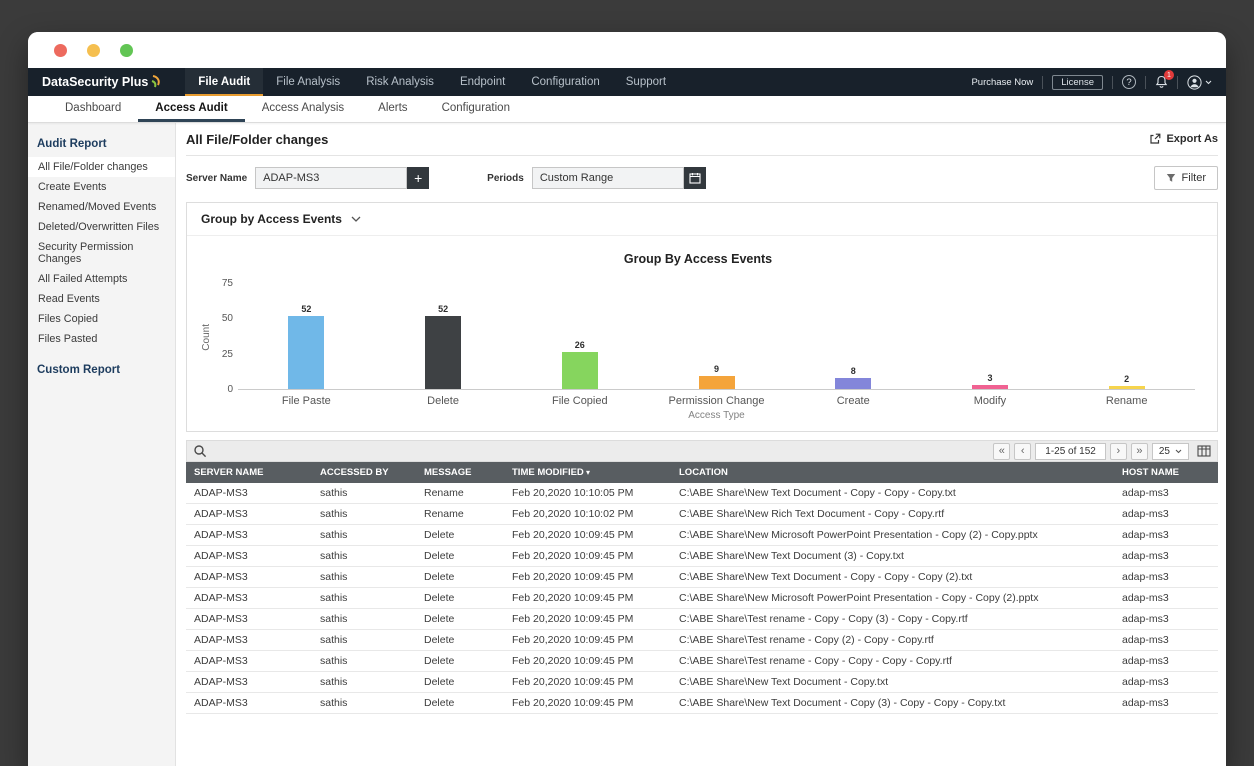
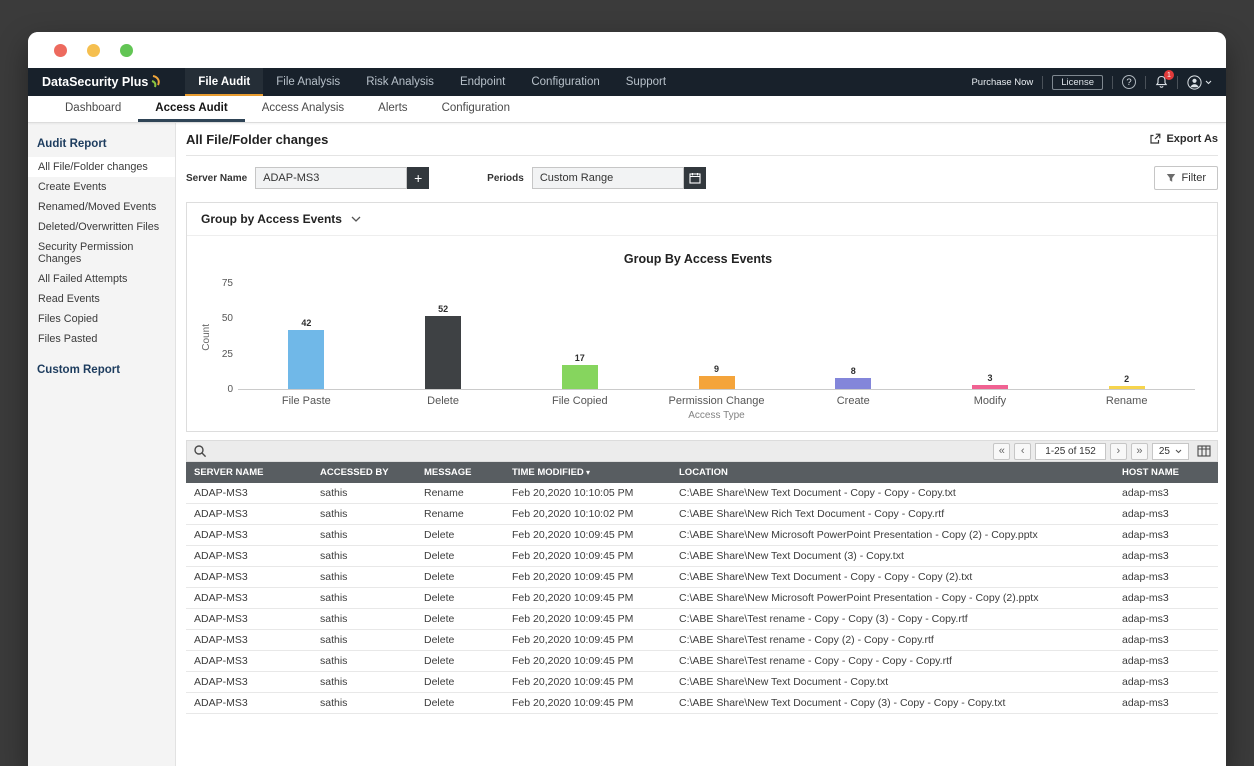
File Paste: 52 -> 42
File Copied: 26 -> 17
